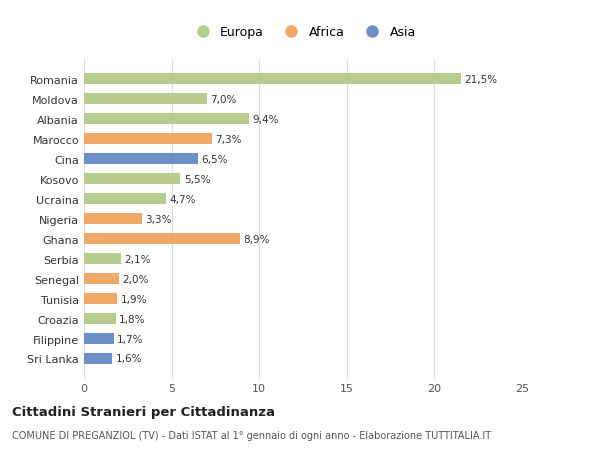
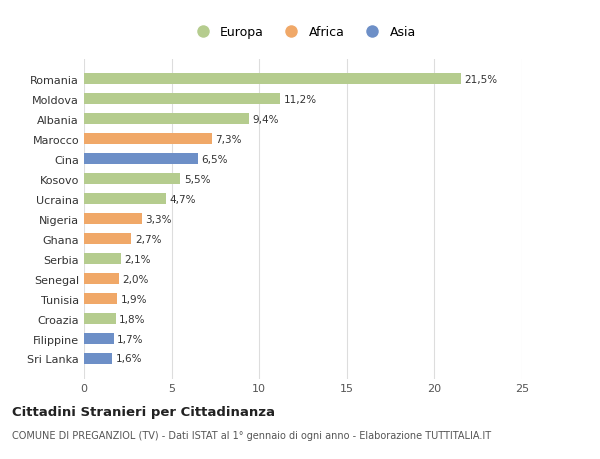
Moldova: 7,0% -> 11,2%
Ghana: 8,9% -> 2,7%
